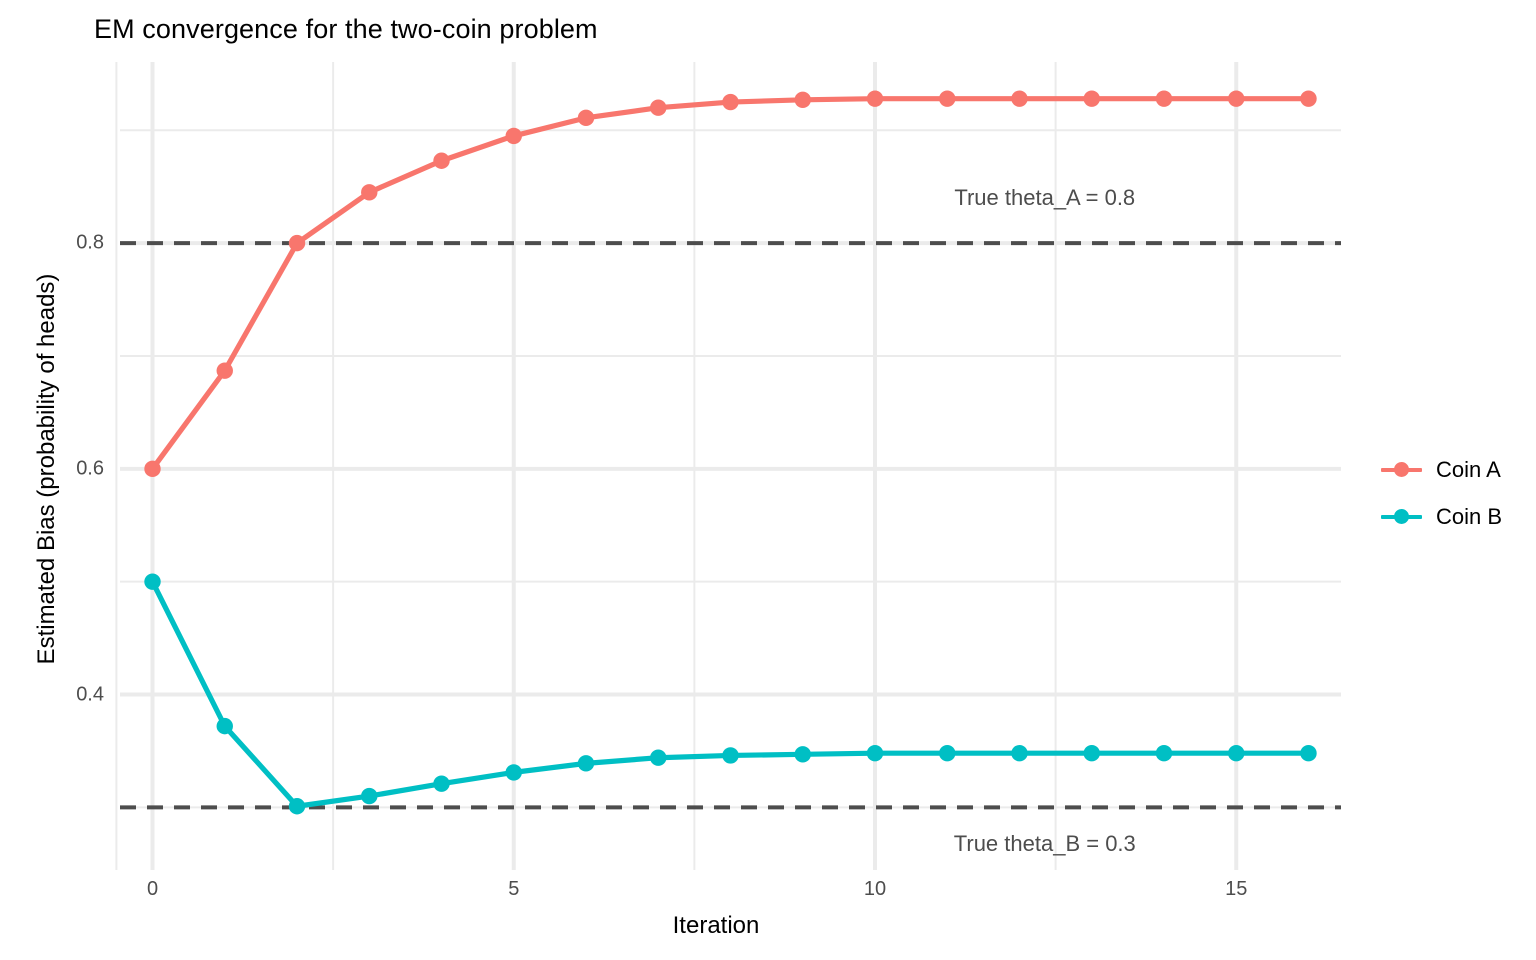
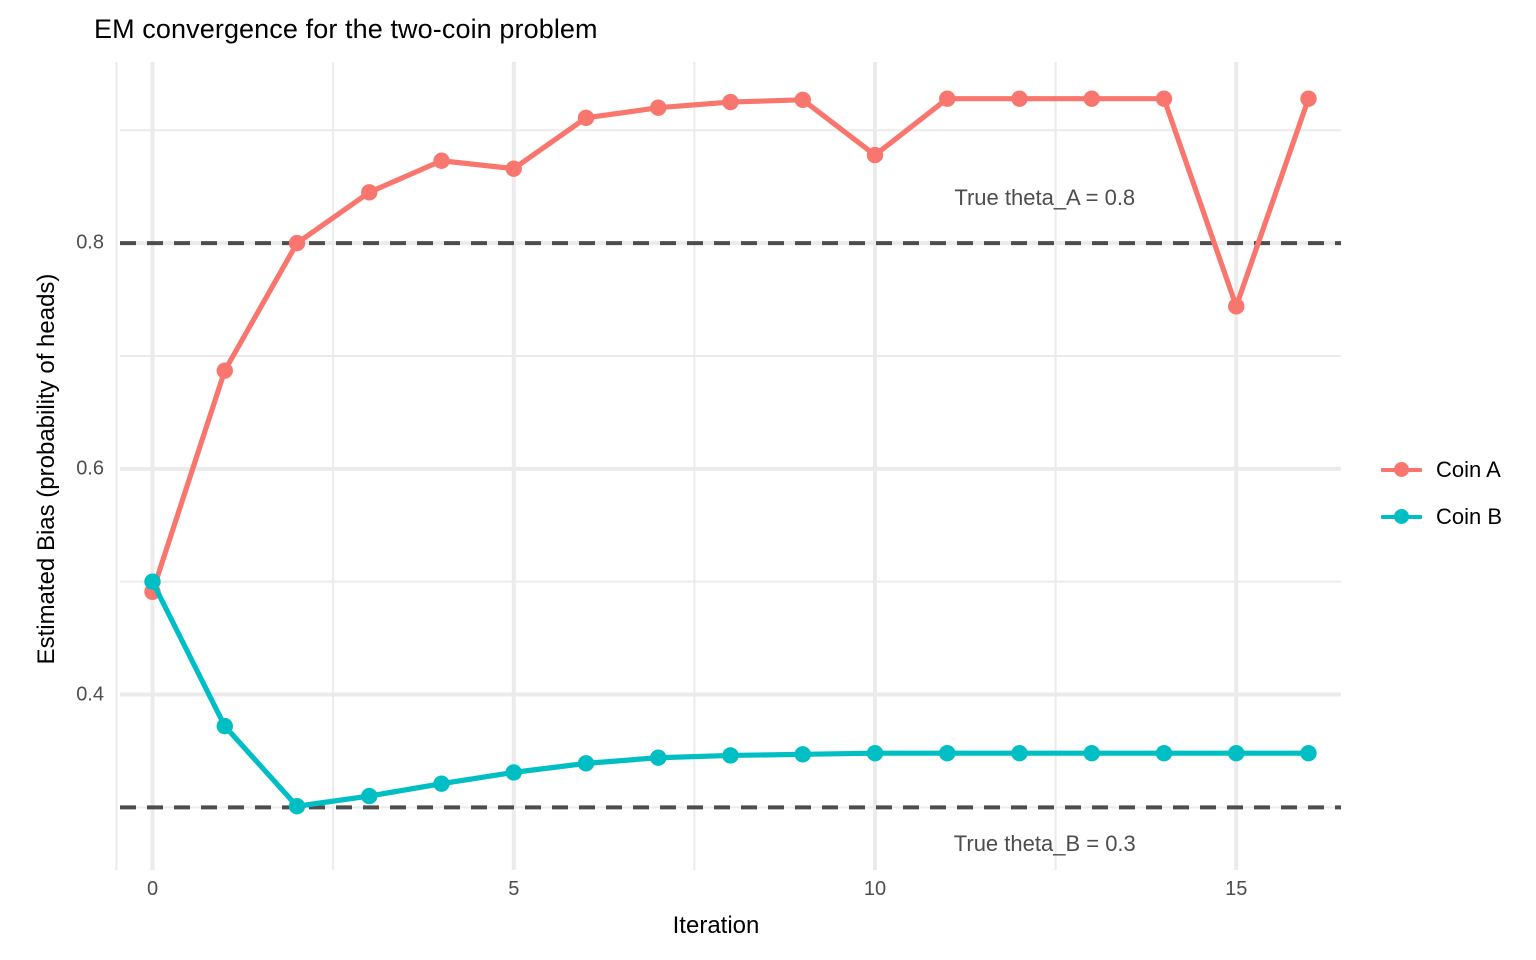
Coin A/0: 0.600 -> 0.491
Coin A/5: 0.895 -> 0.866
Coin A/10: 0.928 -> 0.878
Coin A/15: 0.928 -> 0.744
